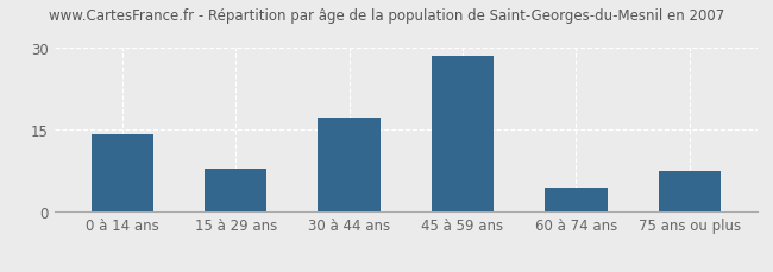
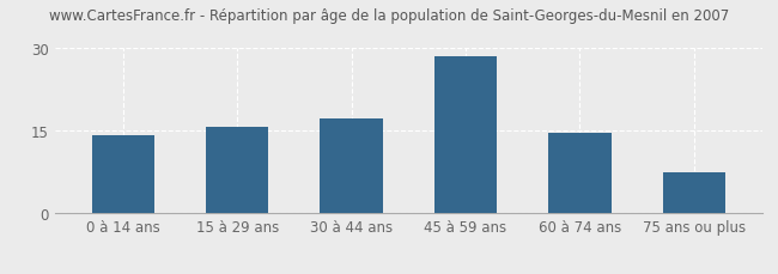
15 à 29 ans: 8.0 -> 15.7
60 à 74 ans: 4.5 -> 14.7
